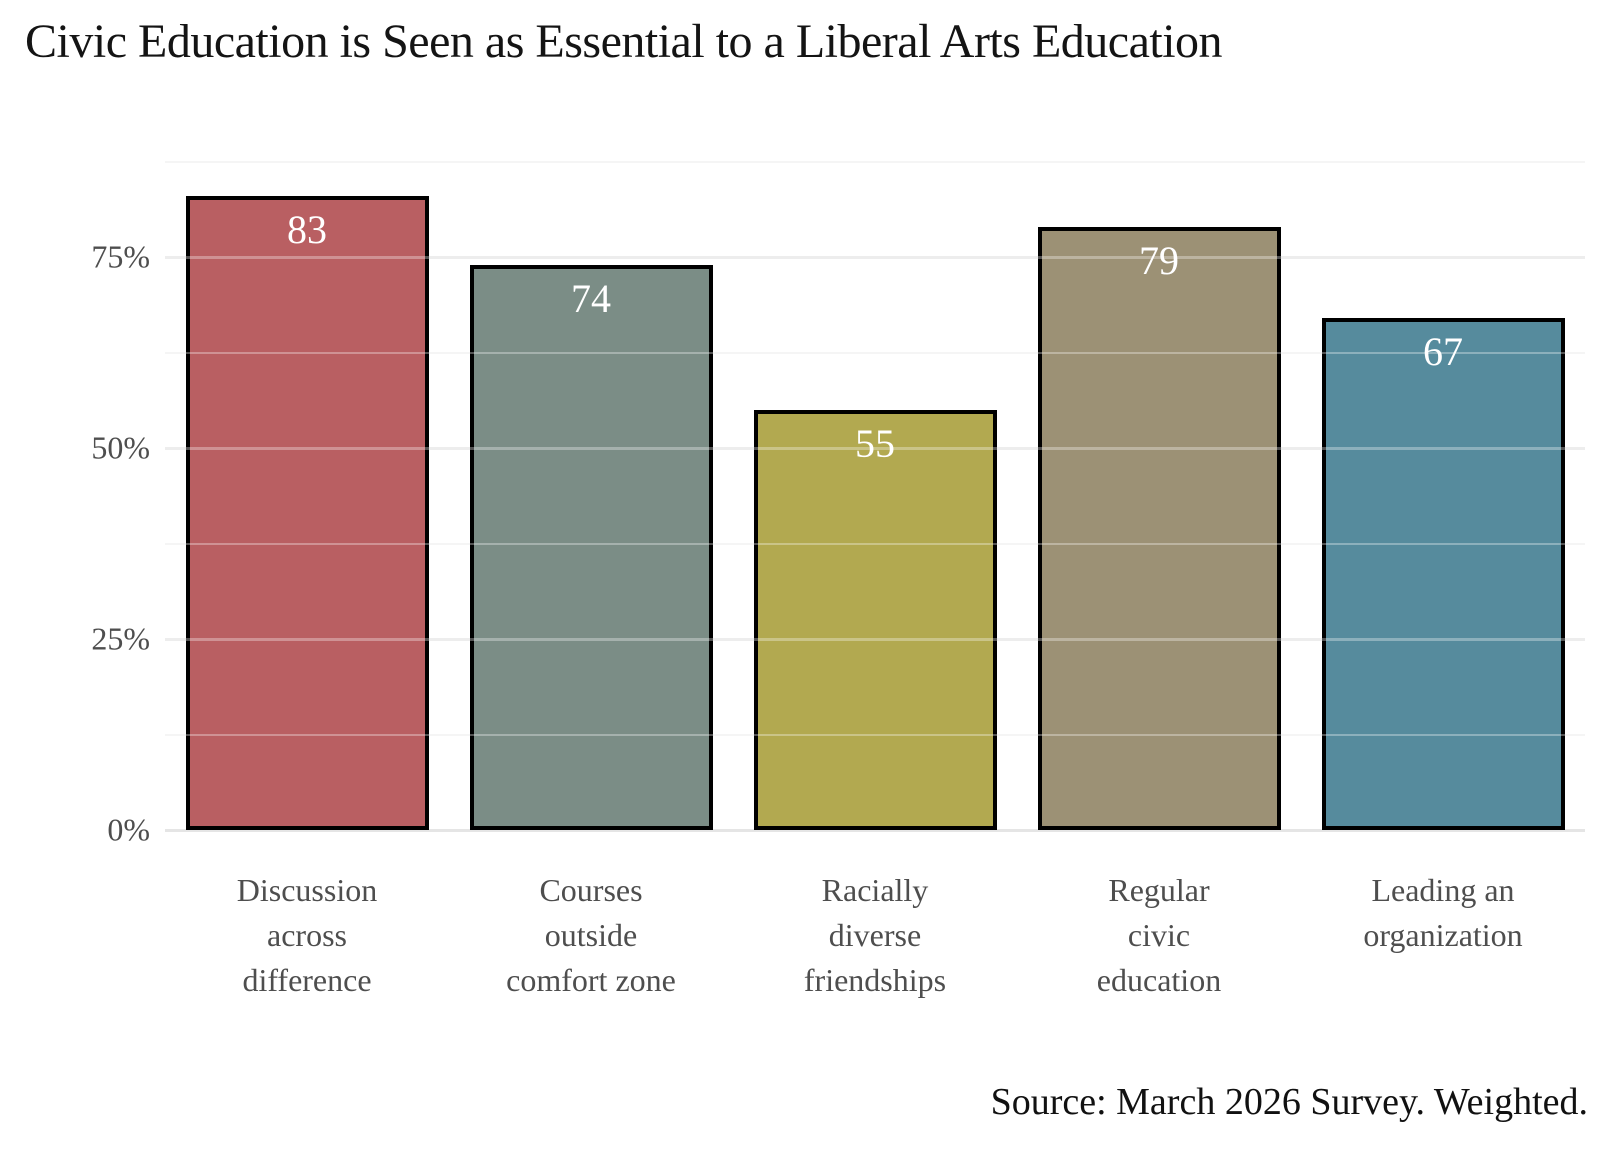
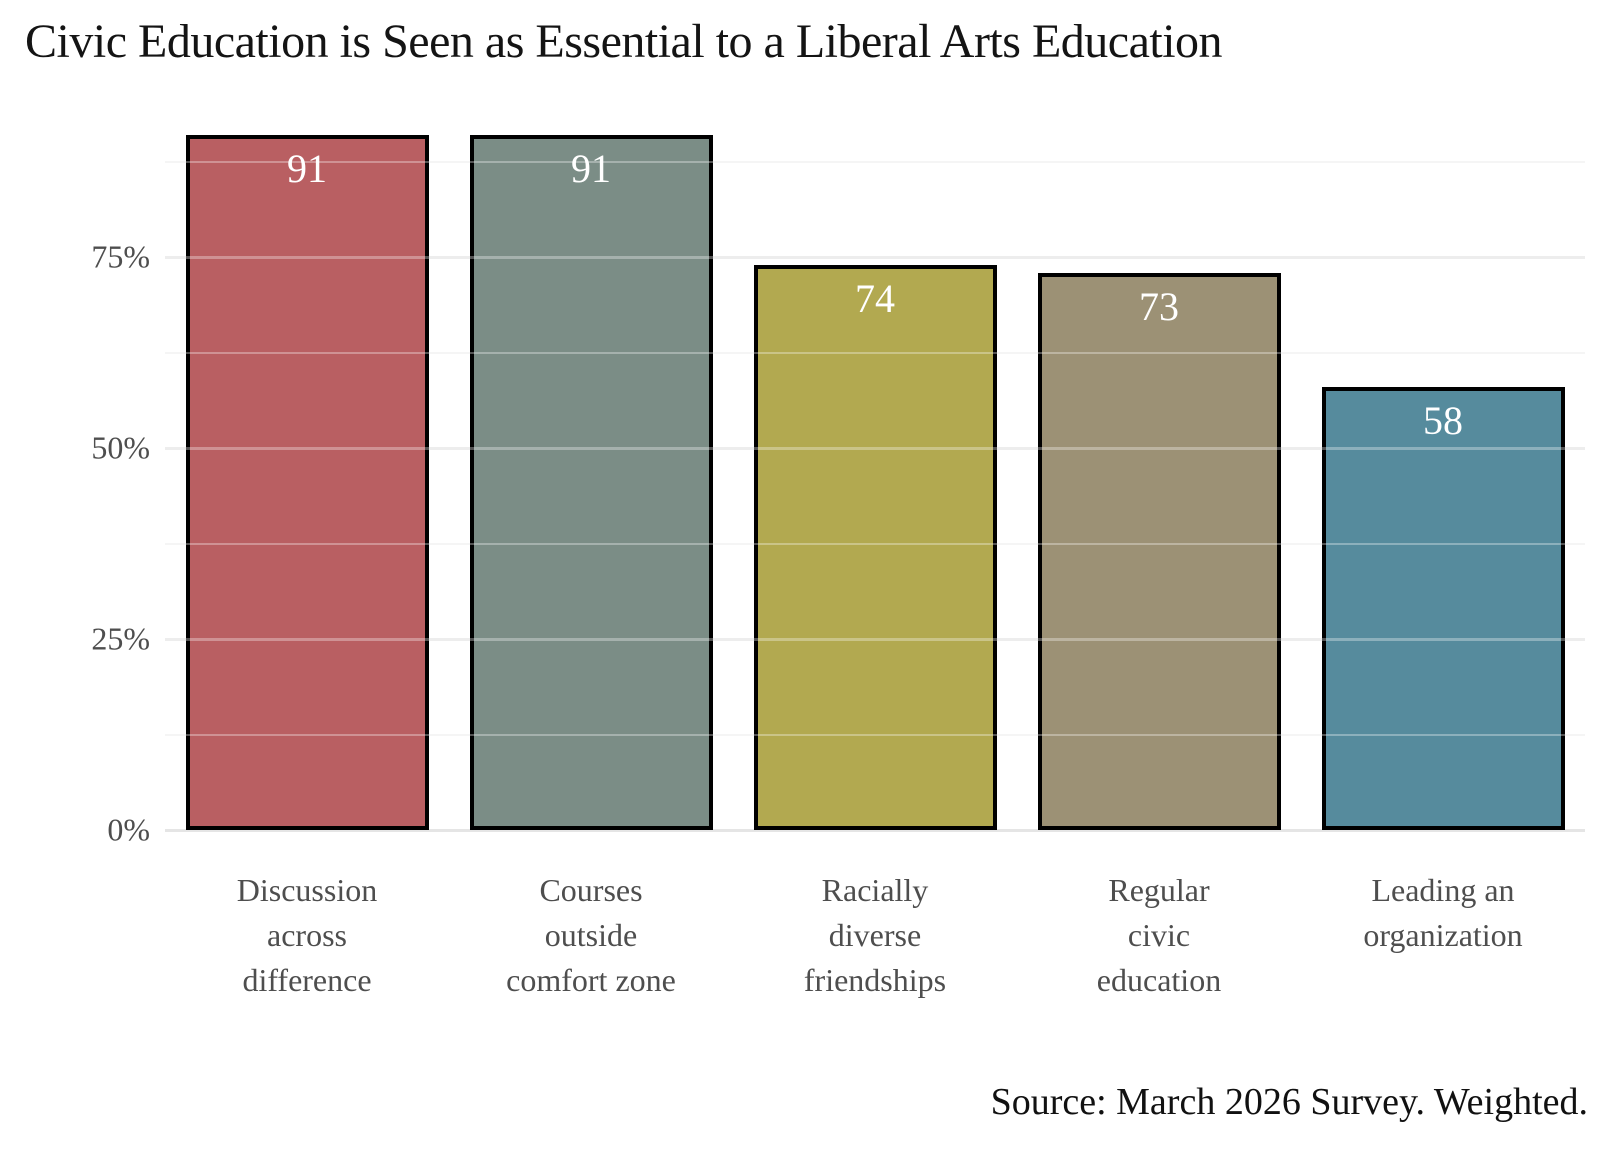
Discussion across difference: 83 -> 91
Courses outside comfort zone: 74 -> 91
Racially diverse friendships: 55 -> 74
Regular civic education: 79 -> 73
Leading an organization: 67 -> 58
